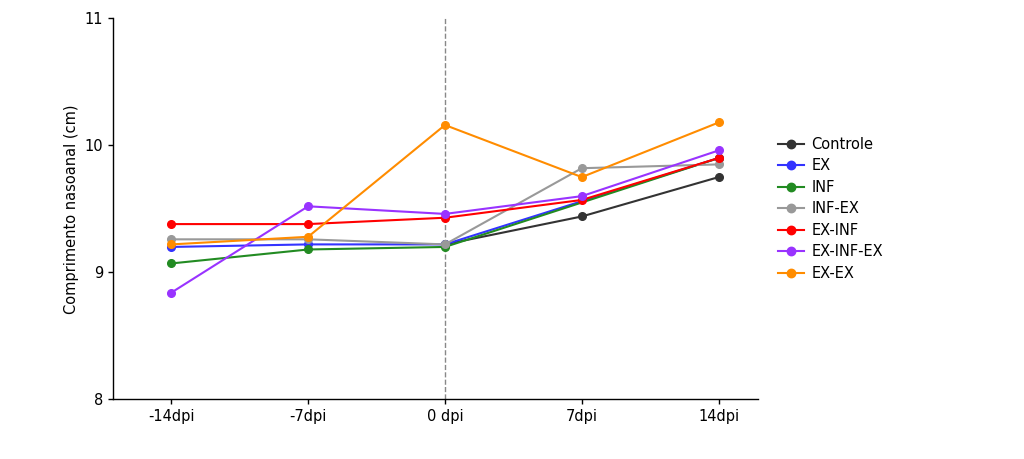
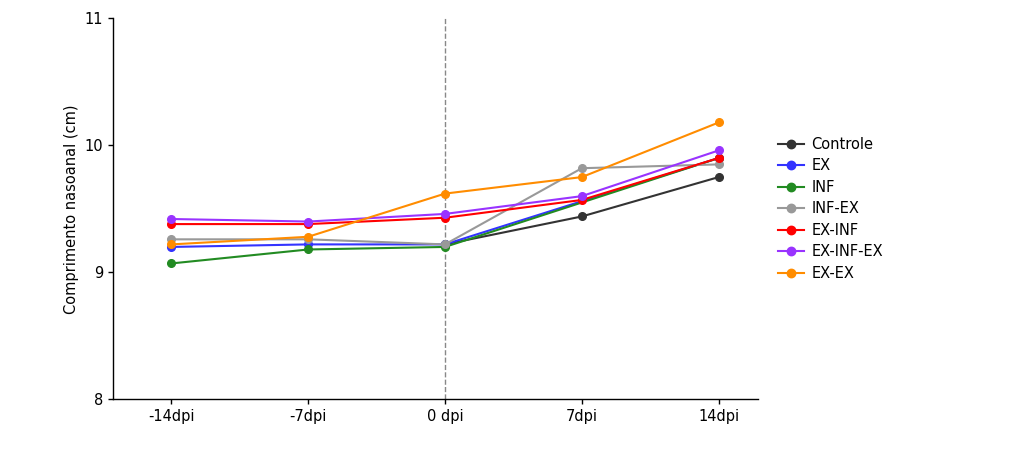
EX-INF-EX/-14dpi: 8.84 -> 9.42
EX-INF-EX/-7dpi: 9.52 -> 9.40
EX-EX/0 dpi: 10.16 -> 9.62
